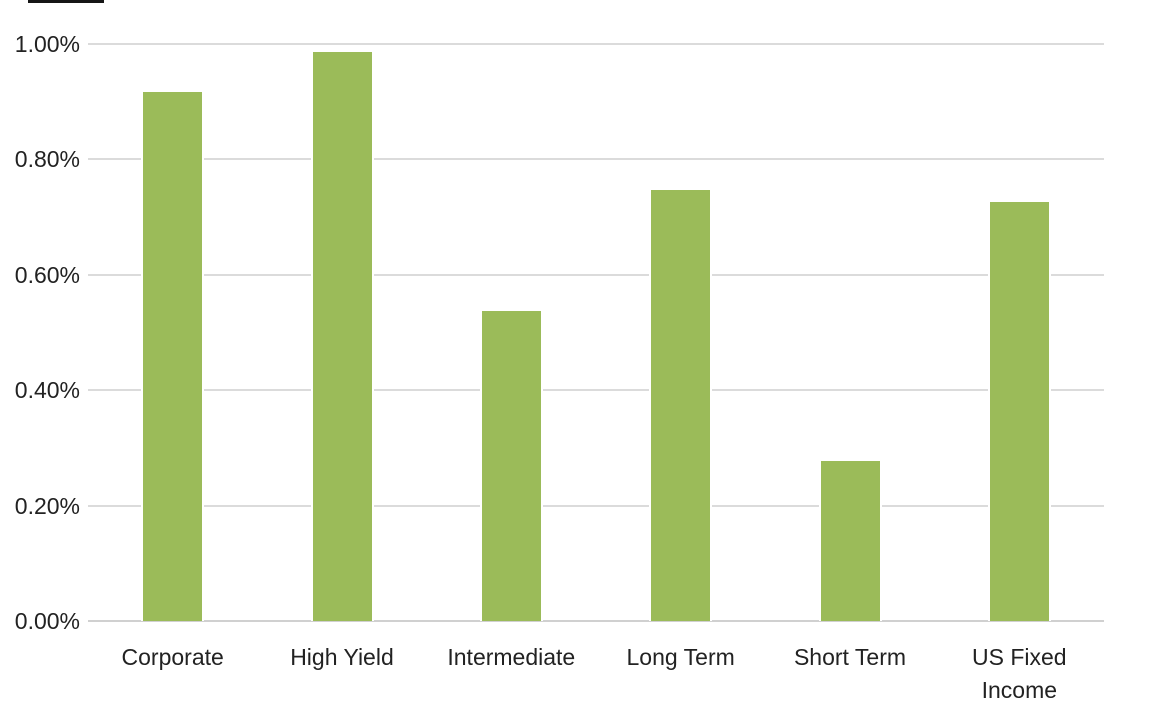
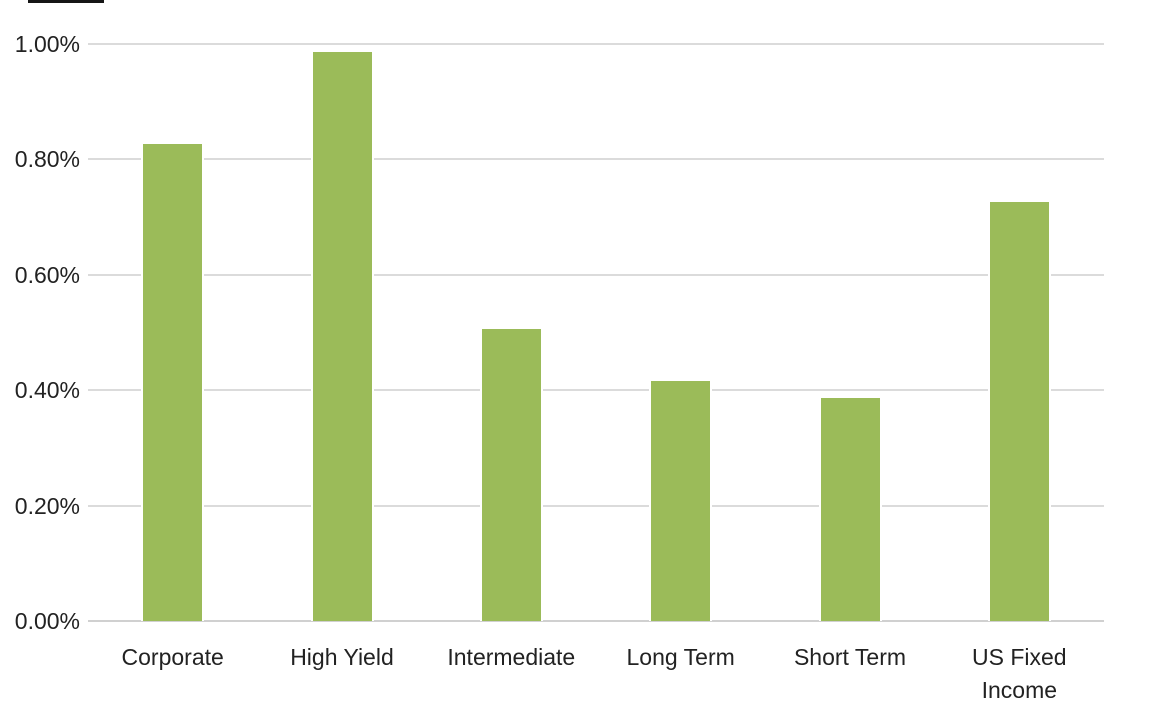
Corporate: 0.92% -> 0.83%
Intermediate: 0.54% -> 0.51%
Long Term: 0.75% -> 0.42%
Short Term: 0.28% -> 0.39%
